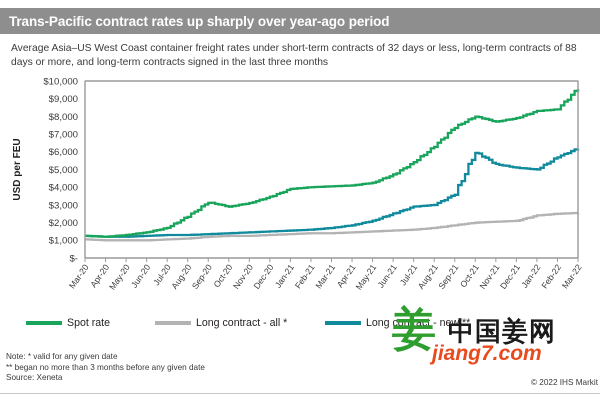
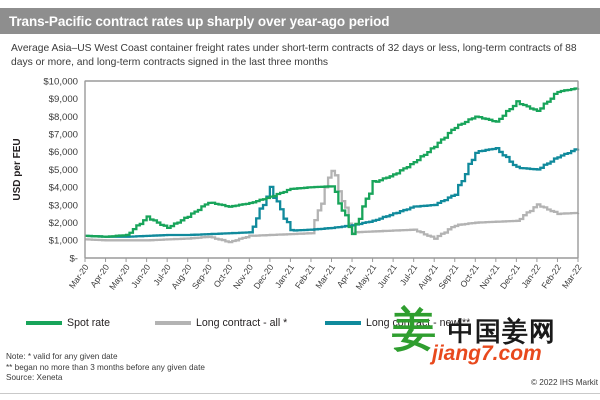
Spot rate/Jun-20: $1400 -> $2300
Long contract - all */Oct-20: $1200 -> $900
Long contract - new **/Dec-20: $1500 -> $3900
Long contract - all */Mar-21: $1400 -> $5100
Spot rate/Apr-21: $4100 -> $1400
Long contract - all */Aug-21: $1700 -> $1100
Long contract - new **/Nov-21: $5300 -> $6200
Spot rate/Dec-21: $7900 -> $8800
Long contract - all */Jan-22: $2400 -> $3000
Spot rate/Feb-22: $8400 -> $9400
